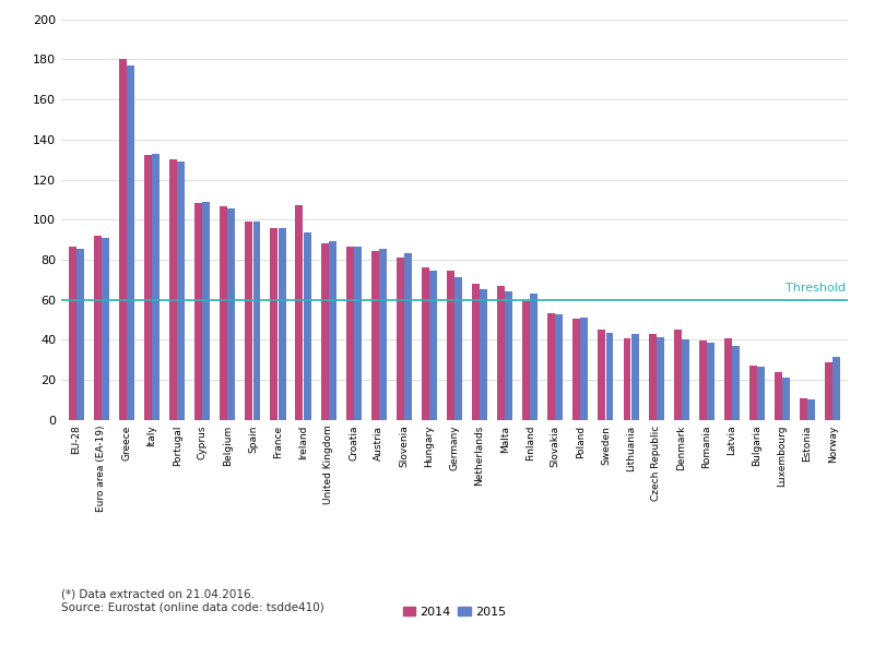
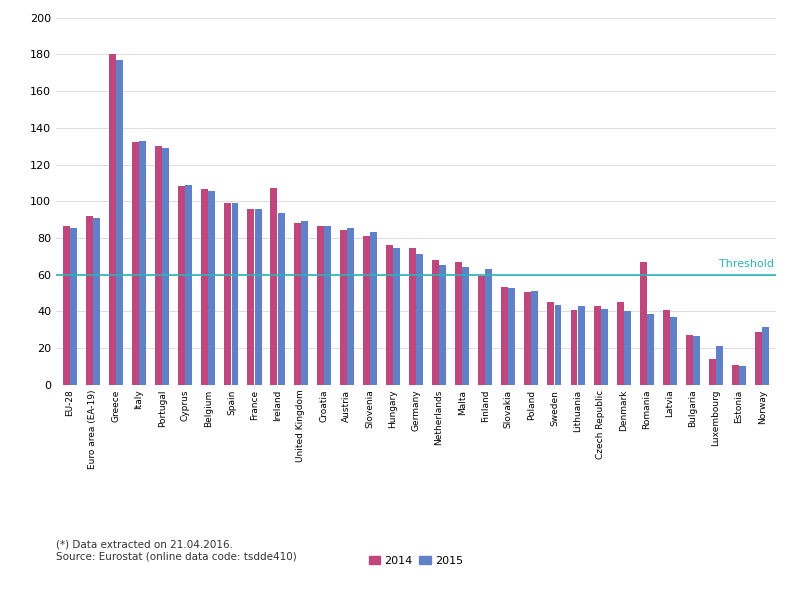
2014/Romania: 39 -> 67
2014/Luxembourg: 24 -> 14
